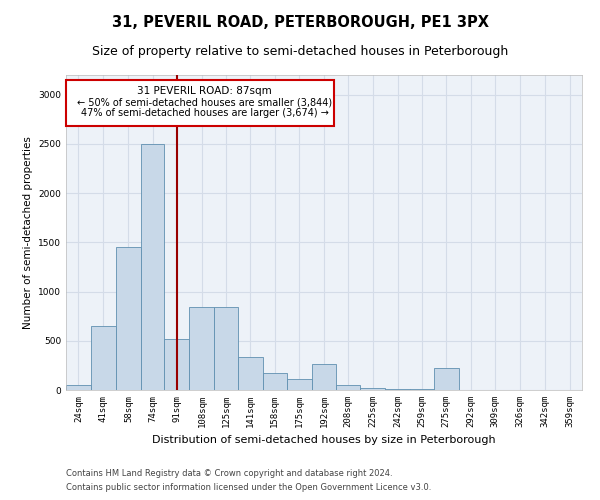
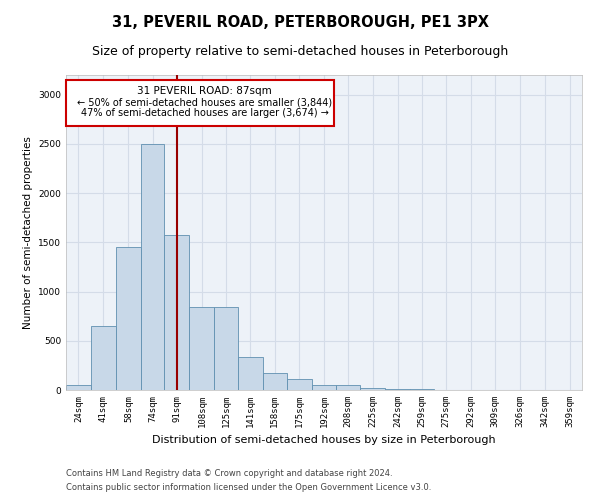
91sqm: 520 -> 1570
192sqm: 260 -> 60
275sqm: 220 -> 0
